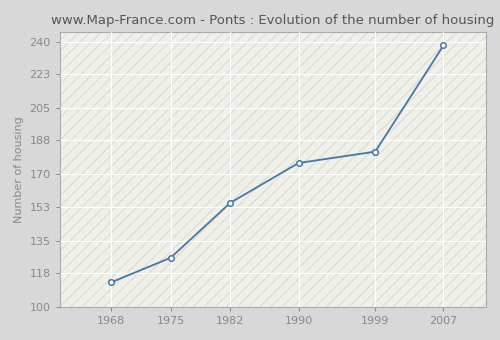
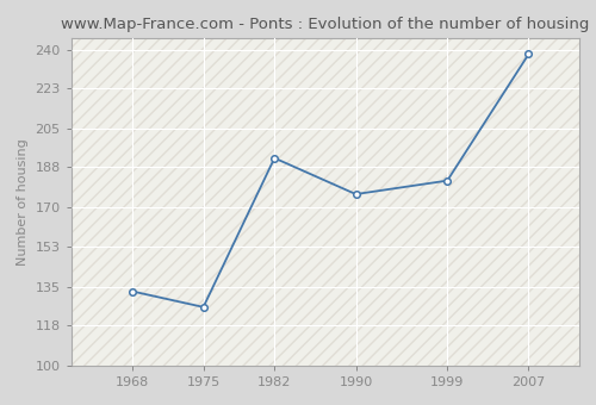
1968: 113 -> 133
1982: 155 -> 192
